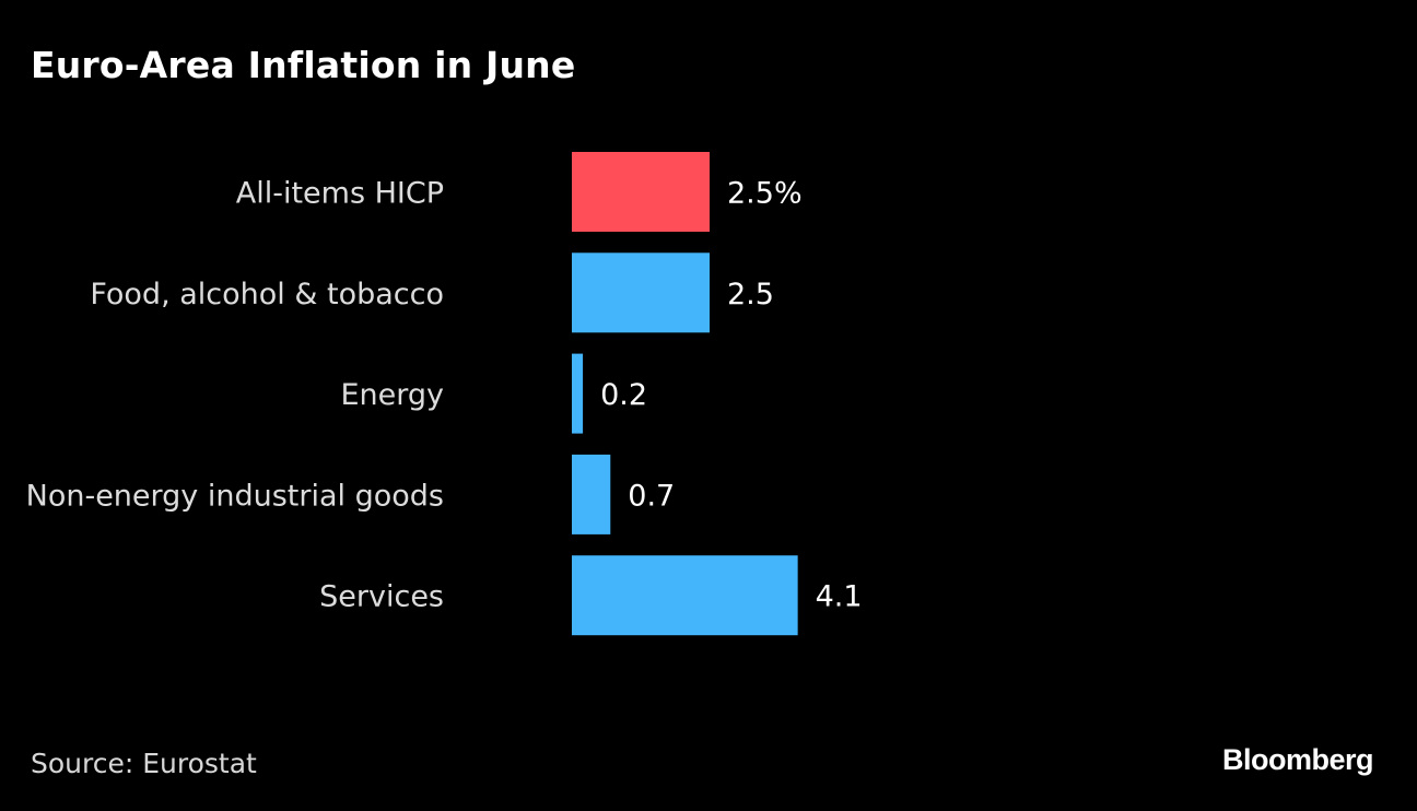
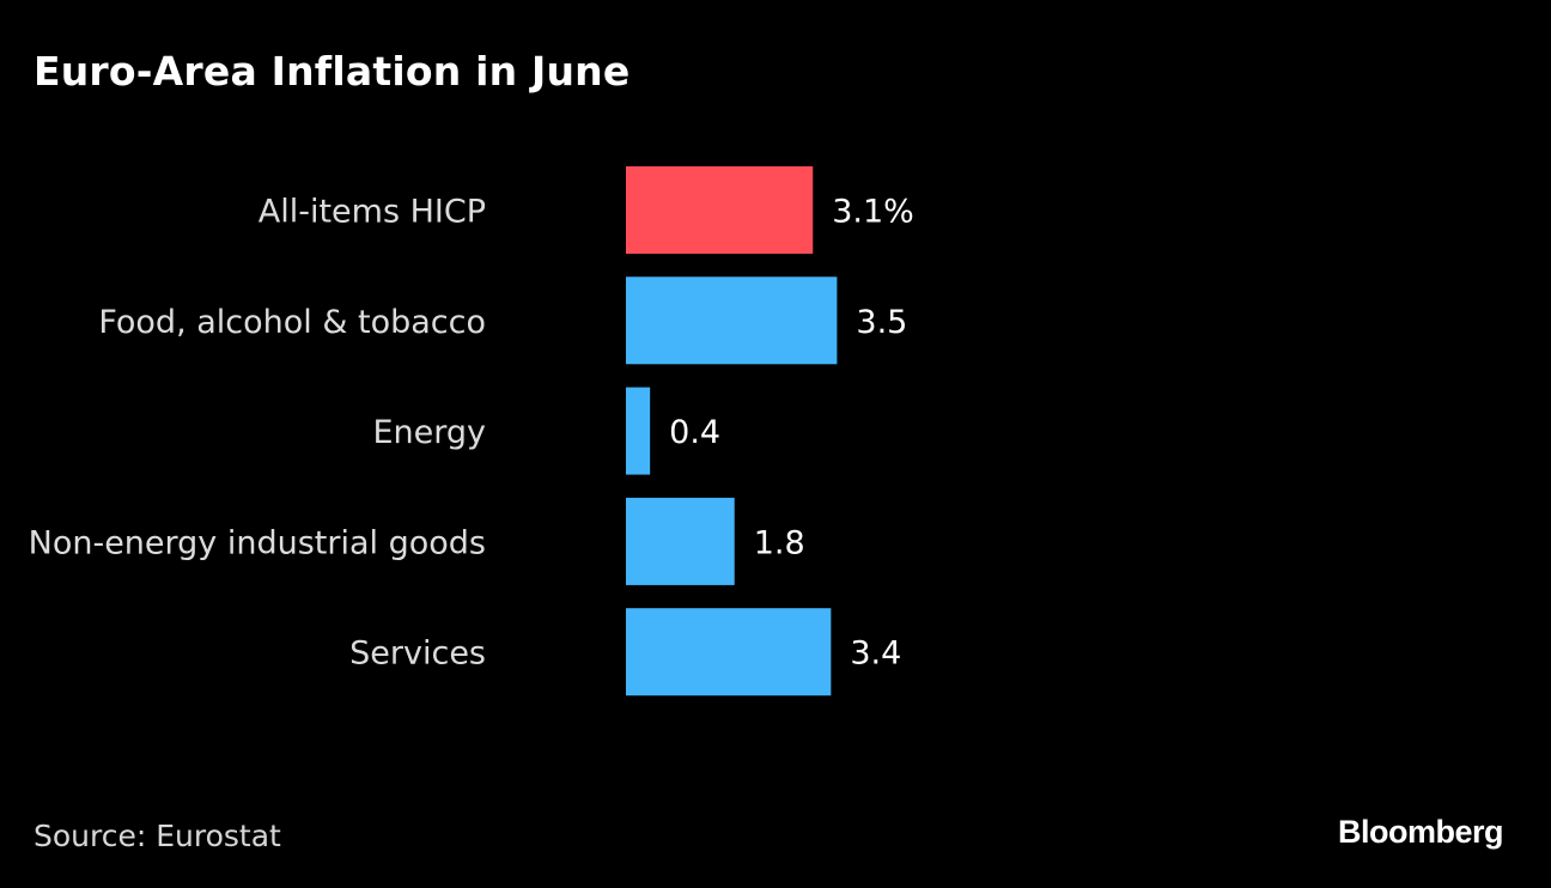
All-items HICP: 2.5% -> 3.1%
Food, alcohol & tobacco: 2.5 -> 3.5
Energy: 0.2 -> 0.4
Non-energy industrial goods: 0.7 -> 1.8
Services: 4.1 -> 3.4
